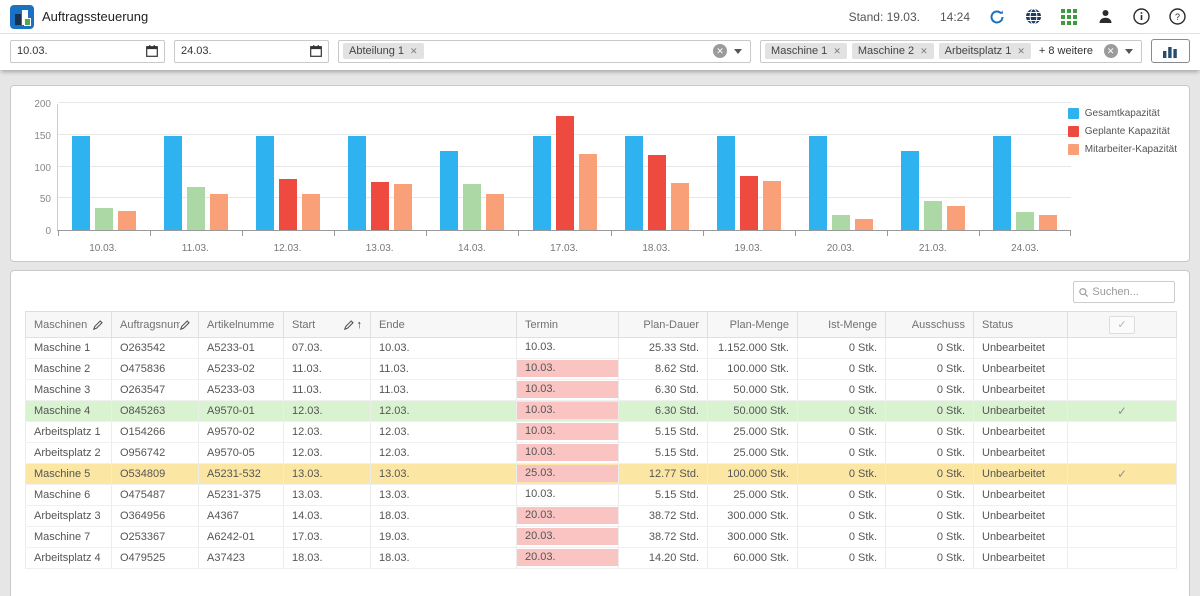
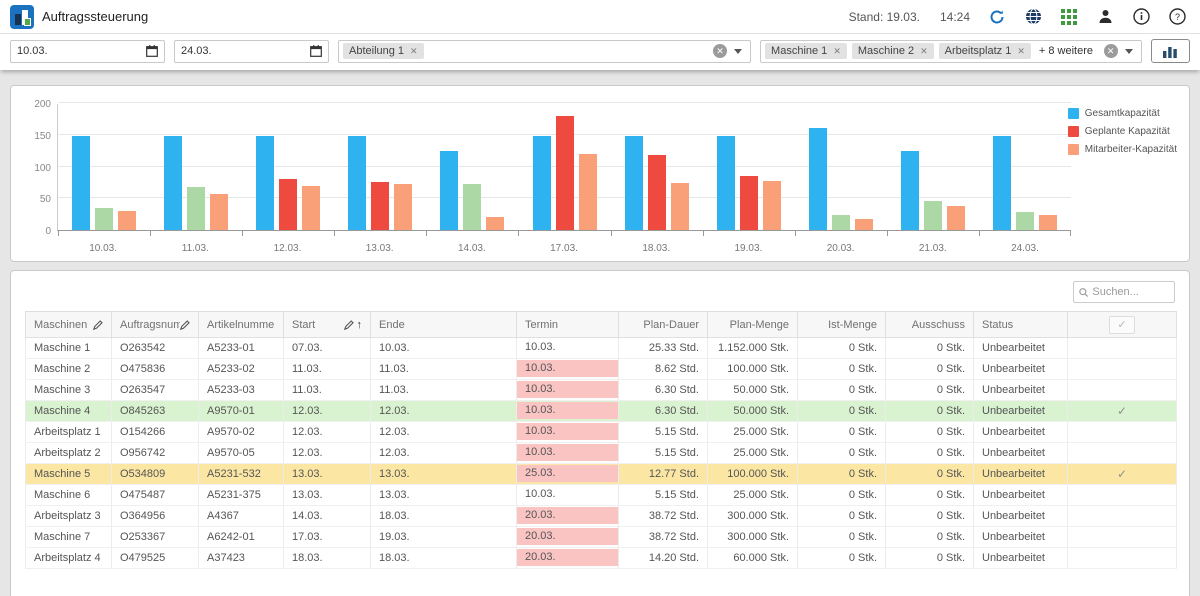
Mitarbeiter-Kapazität/12.03.: 60 -> 70
Mitarbeiter-Kapazität/14.03.: 60 -> 20
Gesamtkapazität/20.03.: 150 -> 160
